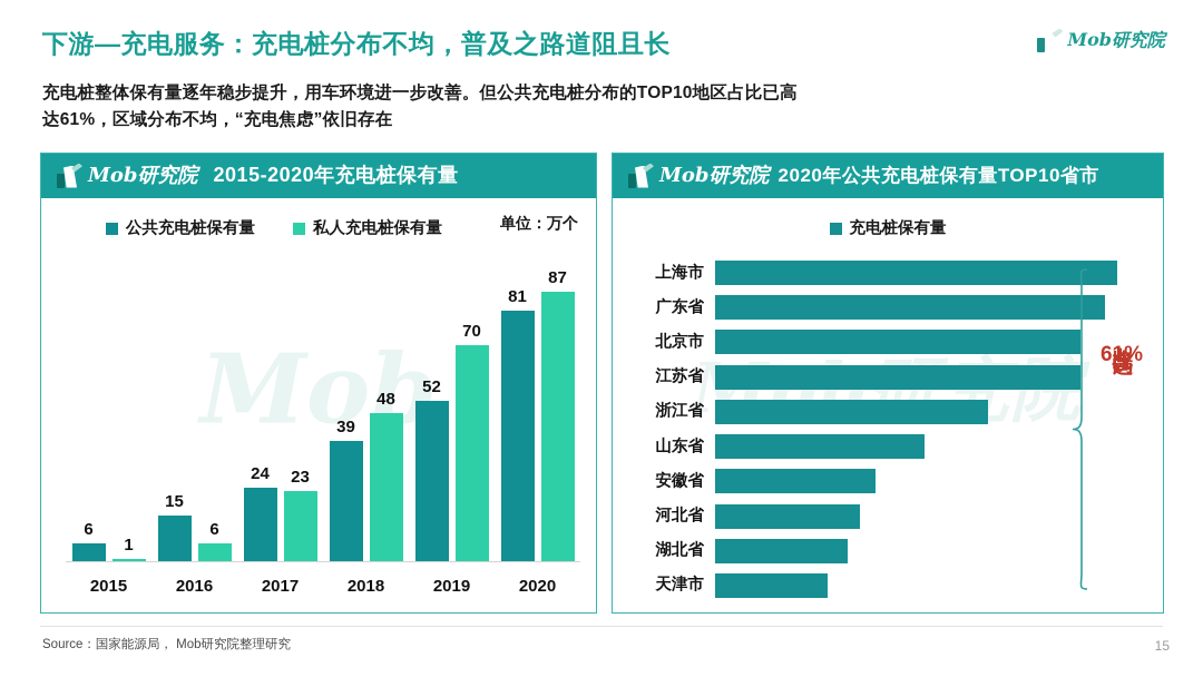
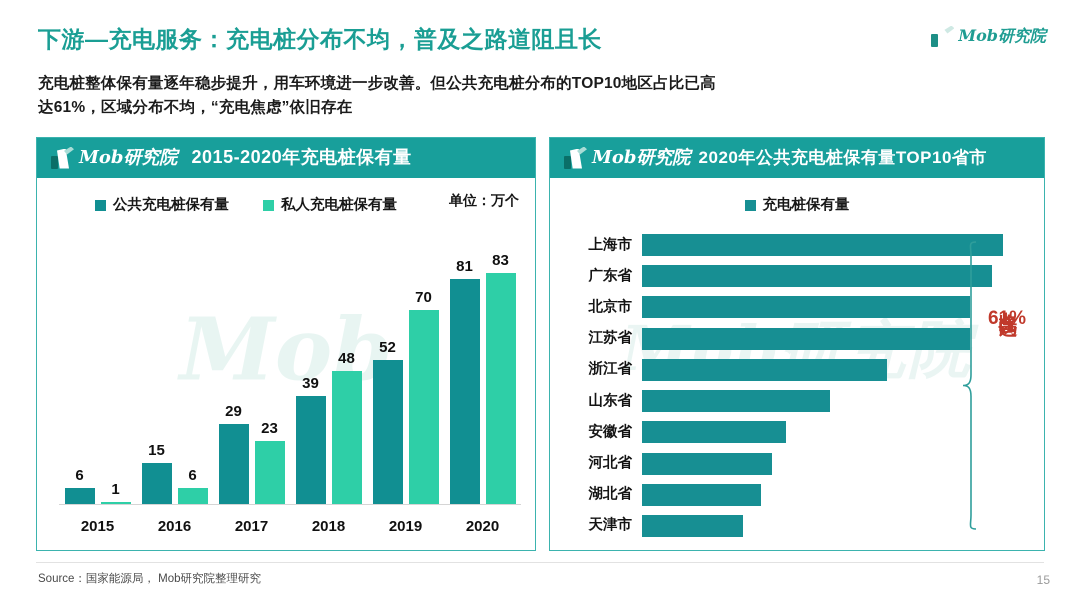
2015-2020年充电桩保有量/公共充电桩保有量/2017: 24 -> 29
2015-2020年充电桩保有量/私人充电桩保有量/2020: 87 -> 83
